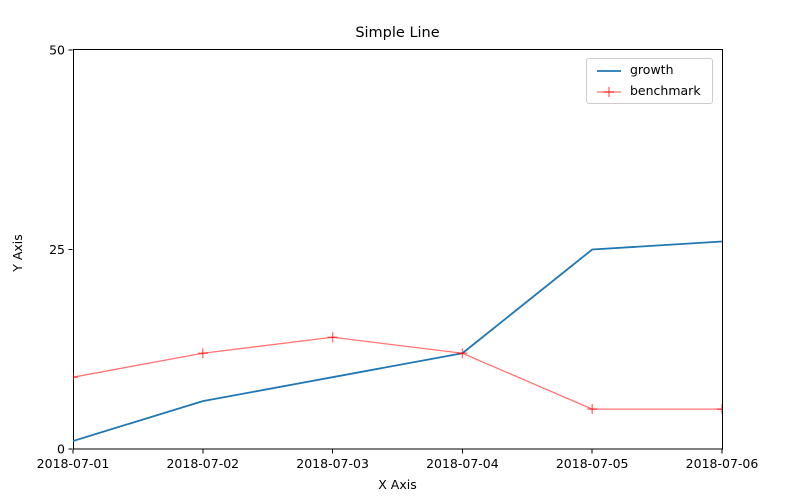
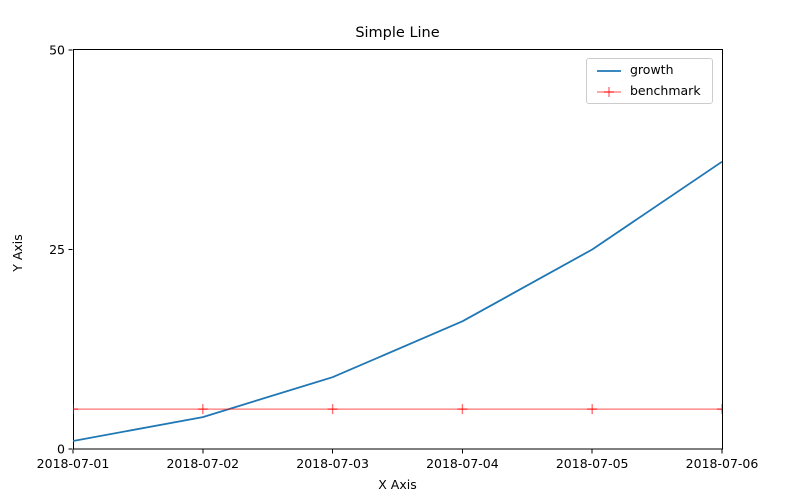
benchmark/2018-07-01: 9 -> 5
growth/2018-07-02: 6 -> 4
benchmark/2018-07-02: 12 -> 5
benchmark/2018-07-03: 14 -> 5
growth/2018-07-04: 12 -> 16
benchmark/2018-07-04: 12 -> 5
growth/2018-07-06: 26 -> 36
